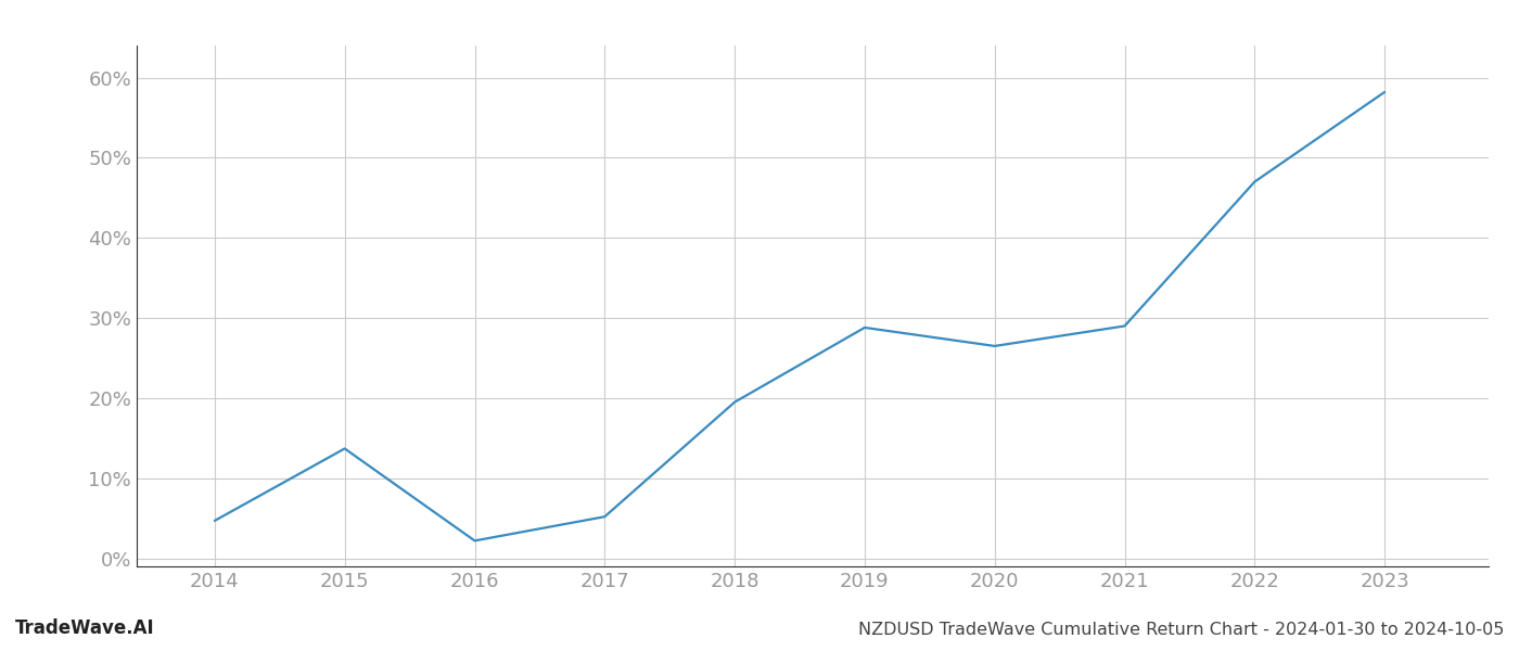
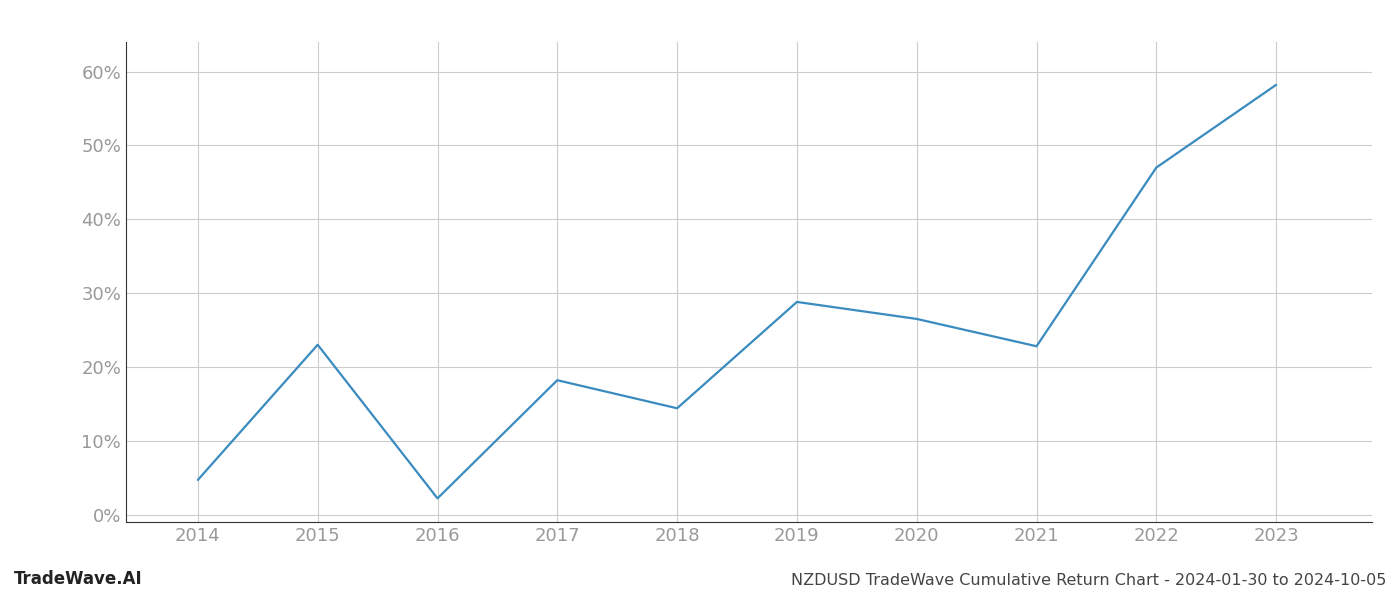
2015: 13.7% -> 23.0%
2017: 5.2% -> 18.2%
2018: 19.5% -> 14.4%
2021: 29.0% -> 22.8%
